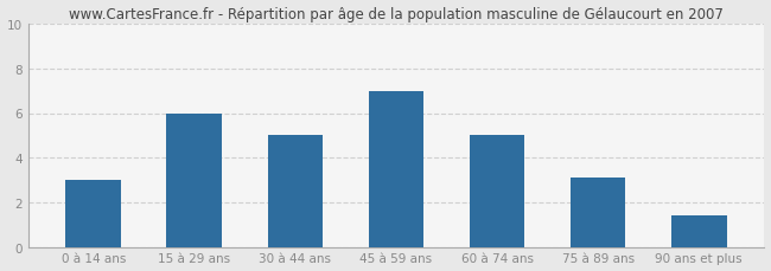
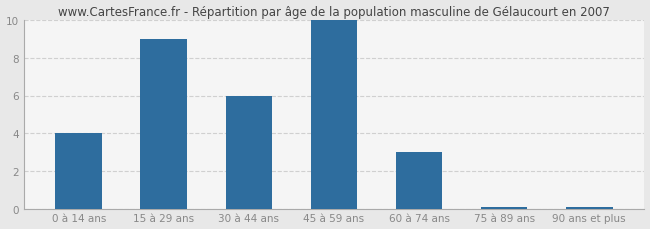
0 à 14 ans: 3.0 -> 4.0
15 à 29 ans: 6.0 -> 9.0
30 à 44 ans: 5.0 -> 6.0
45 à 59 ans: 7.0 -> 10.0
60 à 74 ans: 5.0 -> 3.0
75 à 89 ans: 3.1 -> 0.1
90 ans et plus: 1.4 -> 0.1
